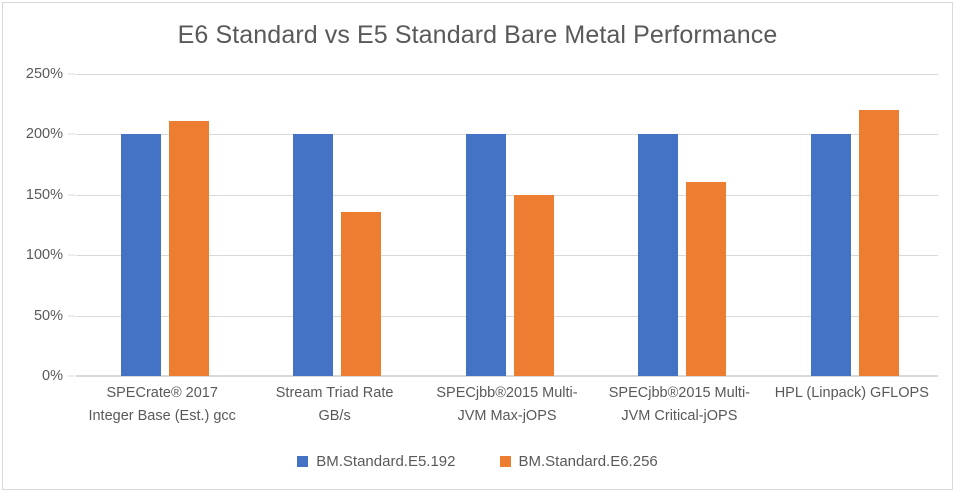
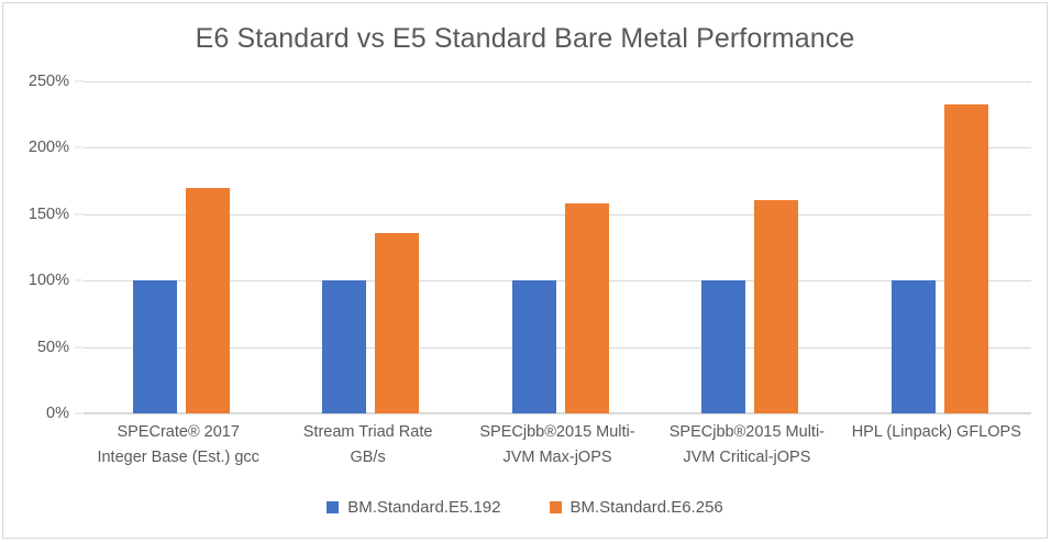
BM.Standard.E5.192/SPECrate® 2017 Integer Base (Est.) gcc: 200% -> 100%
BM.Standard.E6.256/SPECrate® 2017 Integer Base (Est.) gcc: 211% -> 170%
BM.Standard.E5.192/Stream Triad Rate GB/s: 200% -> 100%
BM.Standard.E5.192/SPECjbb®2015 Multi-JVM Max-jOPS: 200% -> 100%
BM.Standard.E6.256/SPECjbb®2015 Multi-JVM Max-jOPS: 150% -> 158%
BM.Standard.E5.192/SPECjbb®2015 Multi-JVM Critical-jOPS: 200% -> 100%
BM.Standard.E5.192/HPL (Linpack) GFLOPS: 200% -> 100%
BM.Standard.E6.256/HPL (Linpack) GFLOPS: 220% -> 233%
